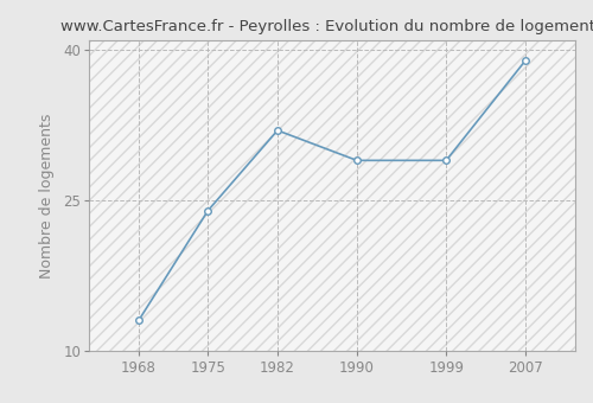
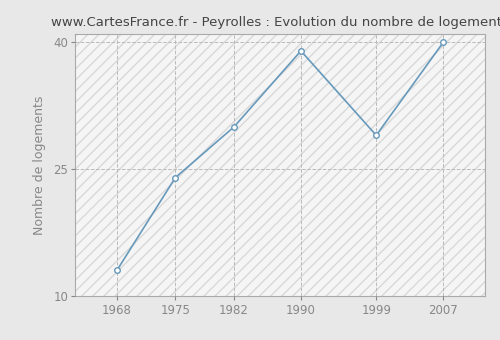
1982: 32 -> 30
1990: 29 -> 39
2007: 39 -> 40
